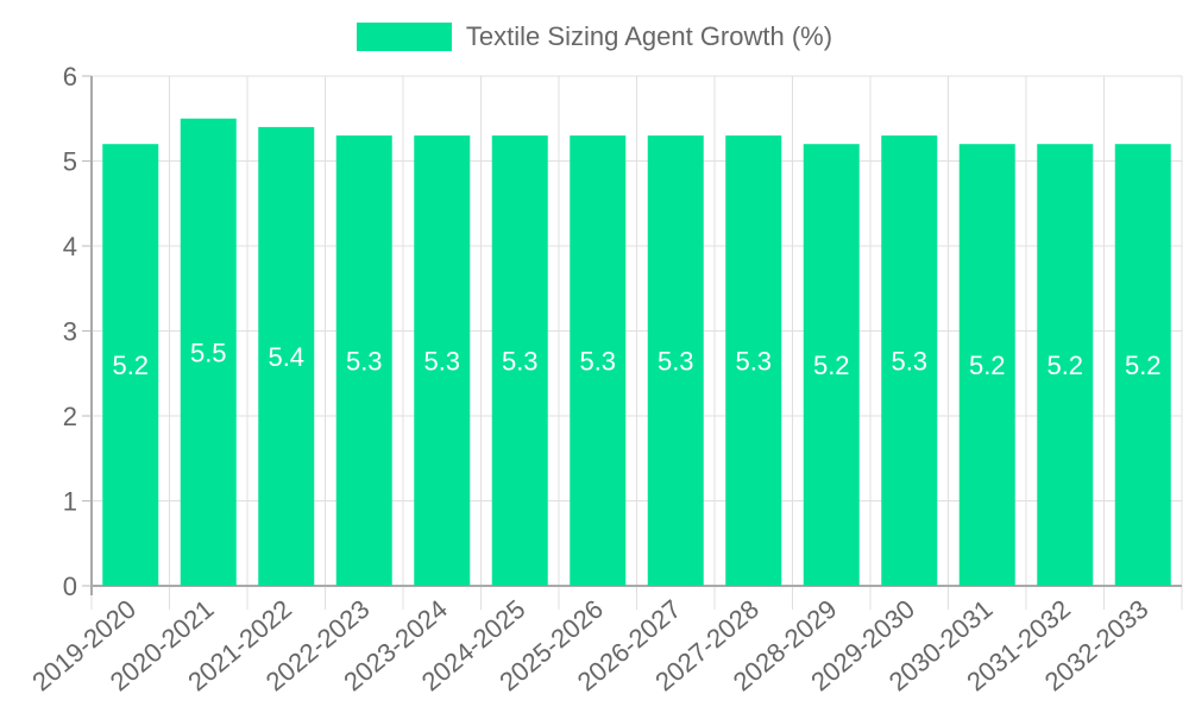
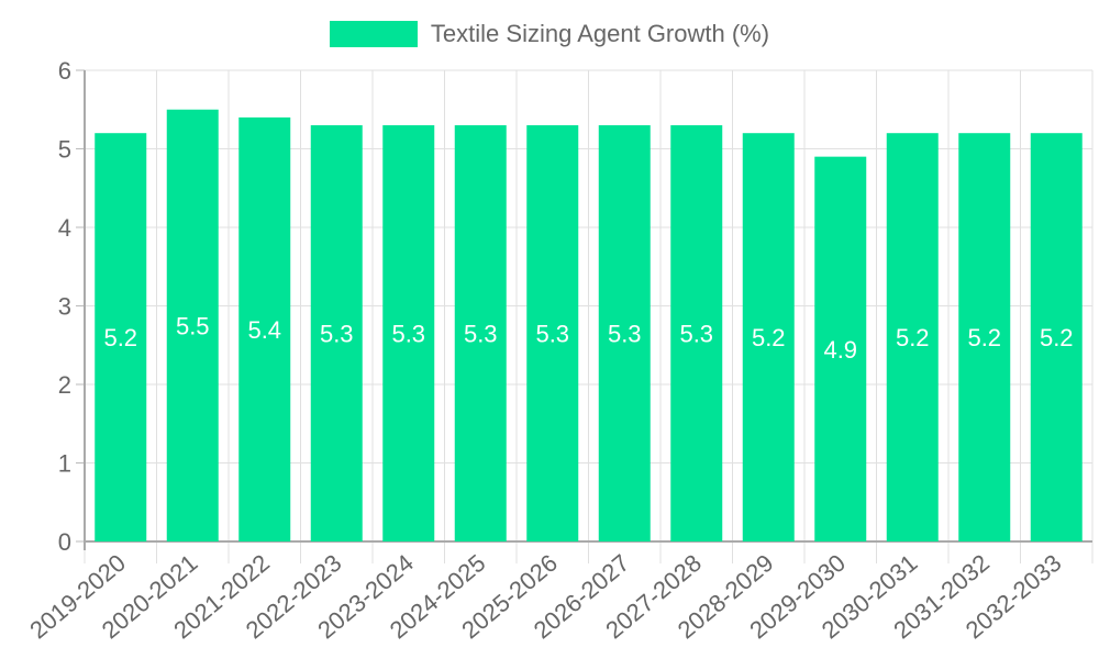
2029-2030: 5.3 -> 4.9
